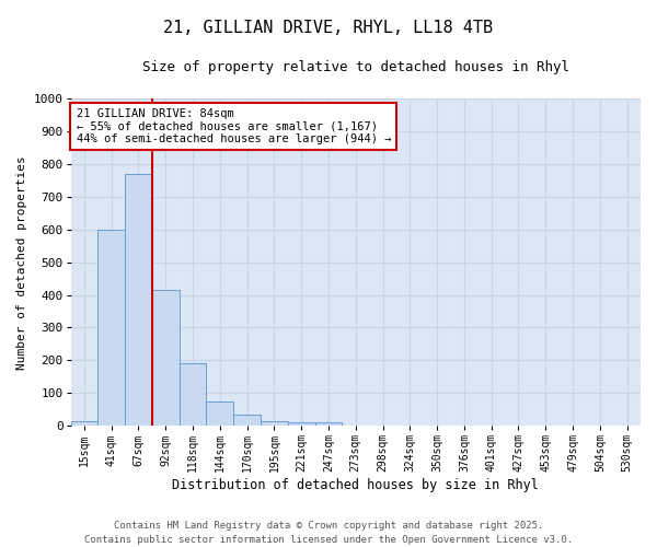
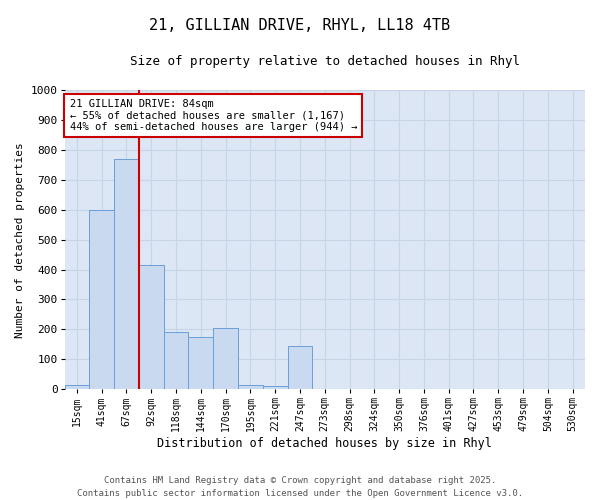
144sqm: 75 -> 175
170sqm: 35 -> 205
247sqm: 10 -> 145
